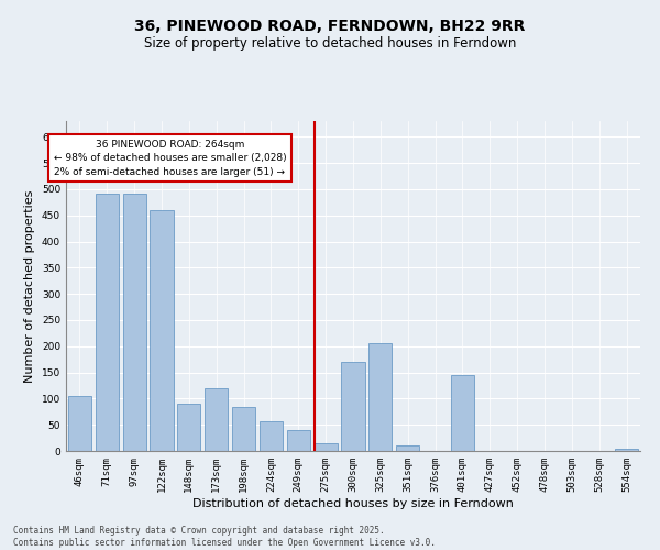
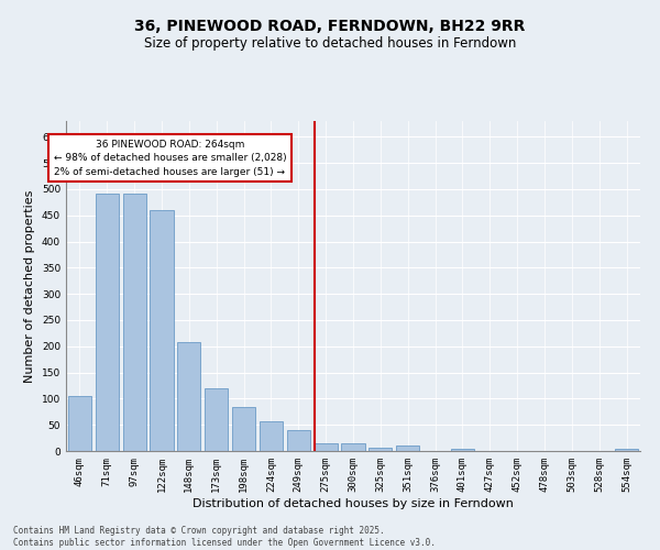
148sqm: 90 -> 207
300sqm: 170 -> 15
325sqm: 205 -> 7
401sqm: 145 -> 5
